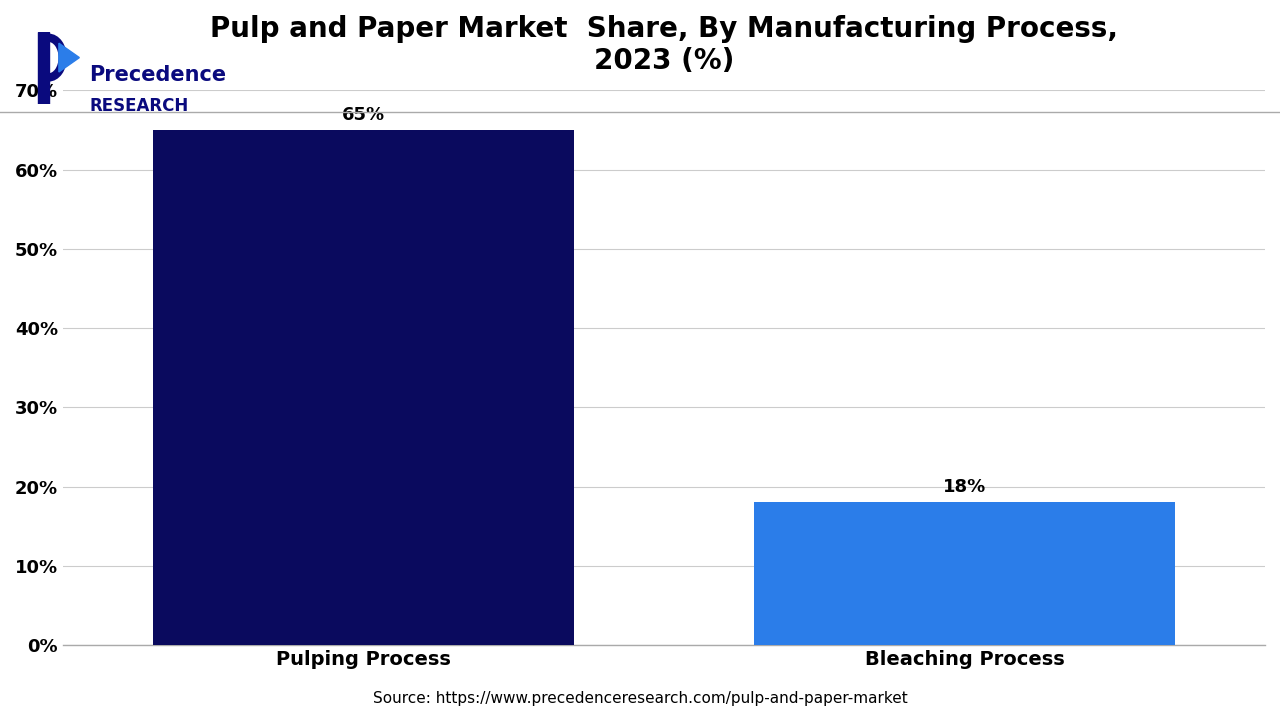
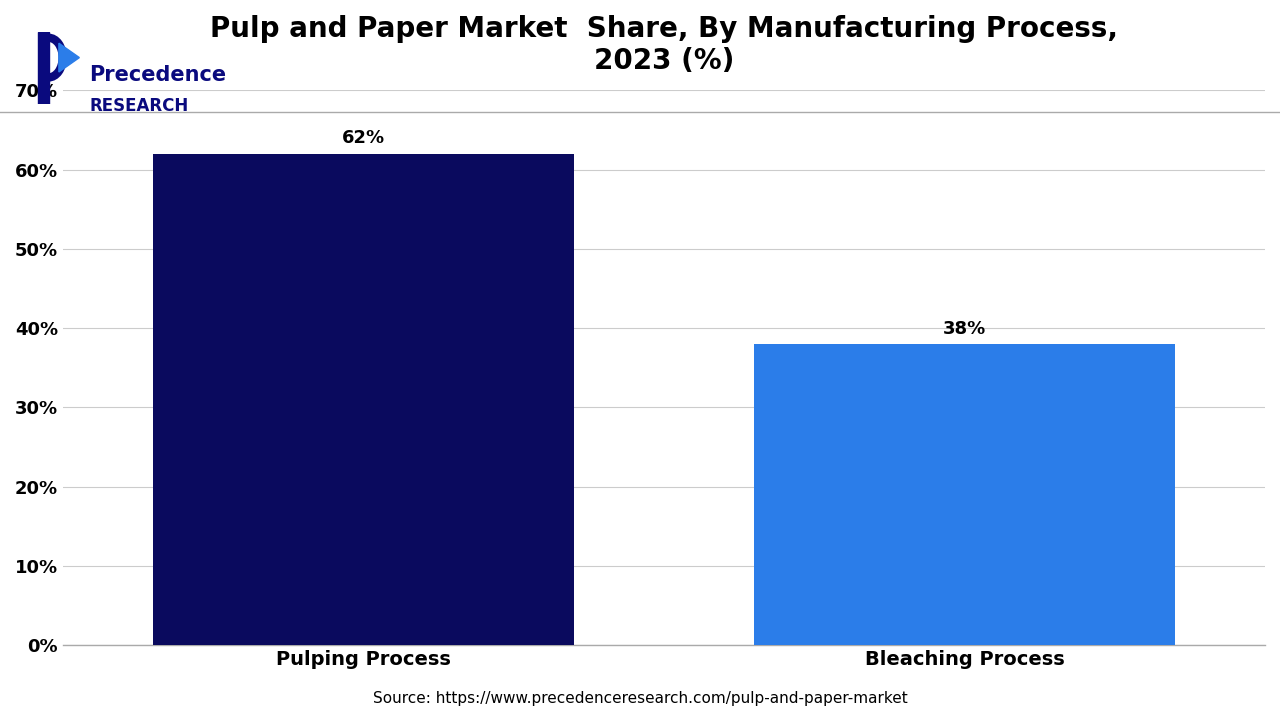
Pulping Process: 65% -> 62%
Bleaching Process: 18% -> 38%
